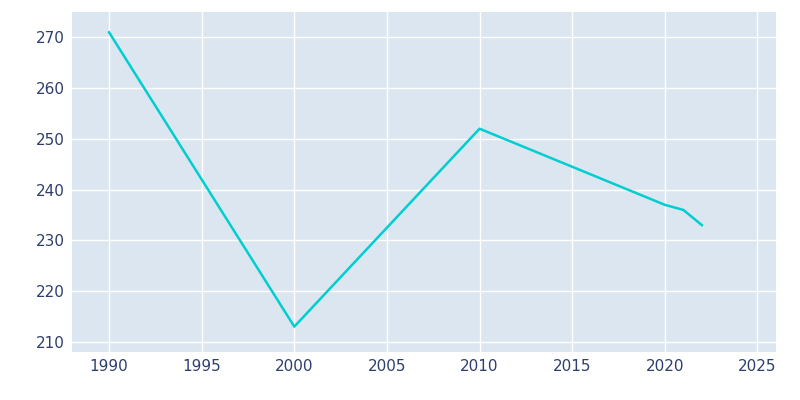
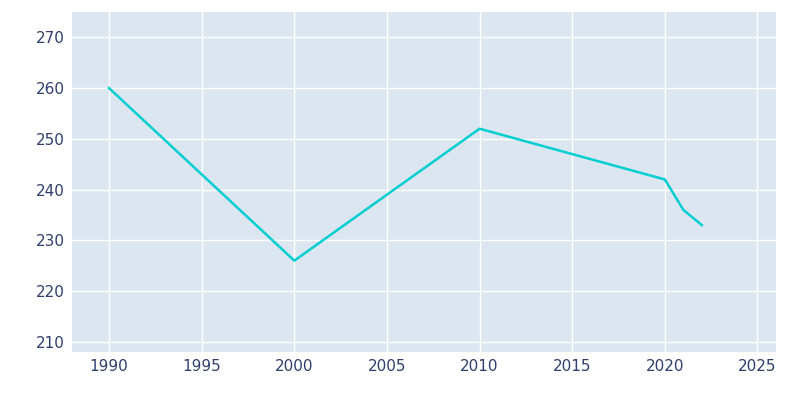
1990: 271 -> 260
2000: 213 -> 226
2020: 237 -> 242
